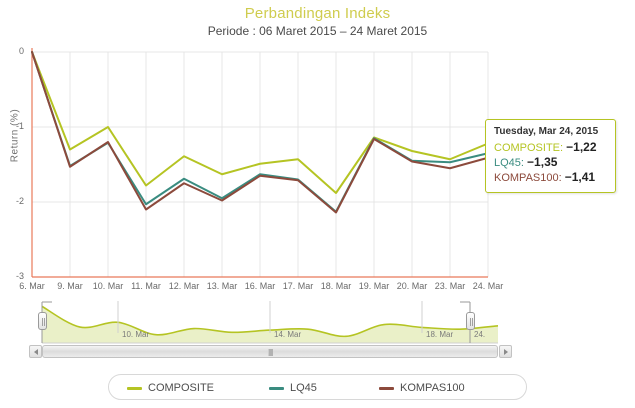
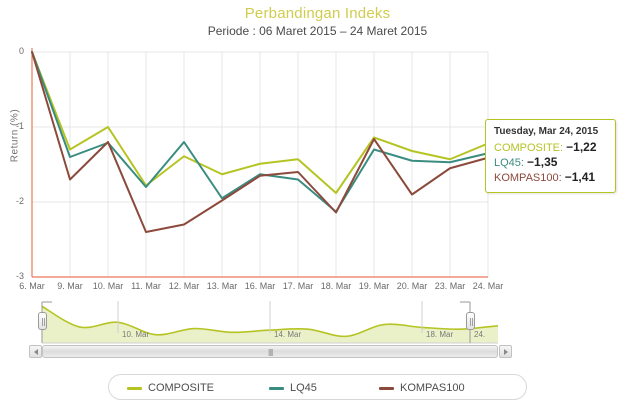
LQ45/9. Mar: -1.5 -> -1.4
KOMPAS100/9. Mar: -1.5 -> -1.7
LQ45/11. Mar: -2.0 -> -1.8
KOMPAS100/11. Mar: -2.1 -> -2.4
LQ45/12. Mar: -1.7 -> -1.2
KOMPAS100/12. Mar: -1.8 -> -2.3
KOMPAS100/17. Mar: -1.7 -> -1.6
LQ45/19. Mar: -1.1 -> -1.3
KOMPAS100/20. Mar: -1.5 -> -1.9
